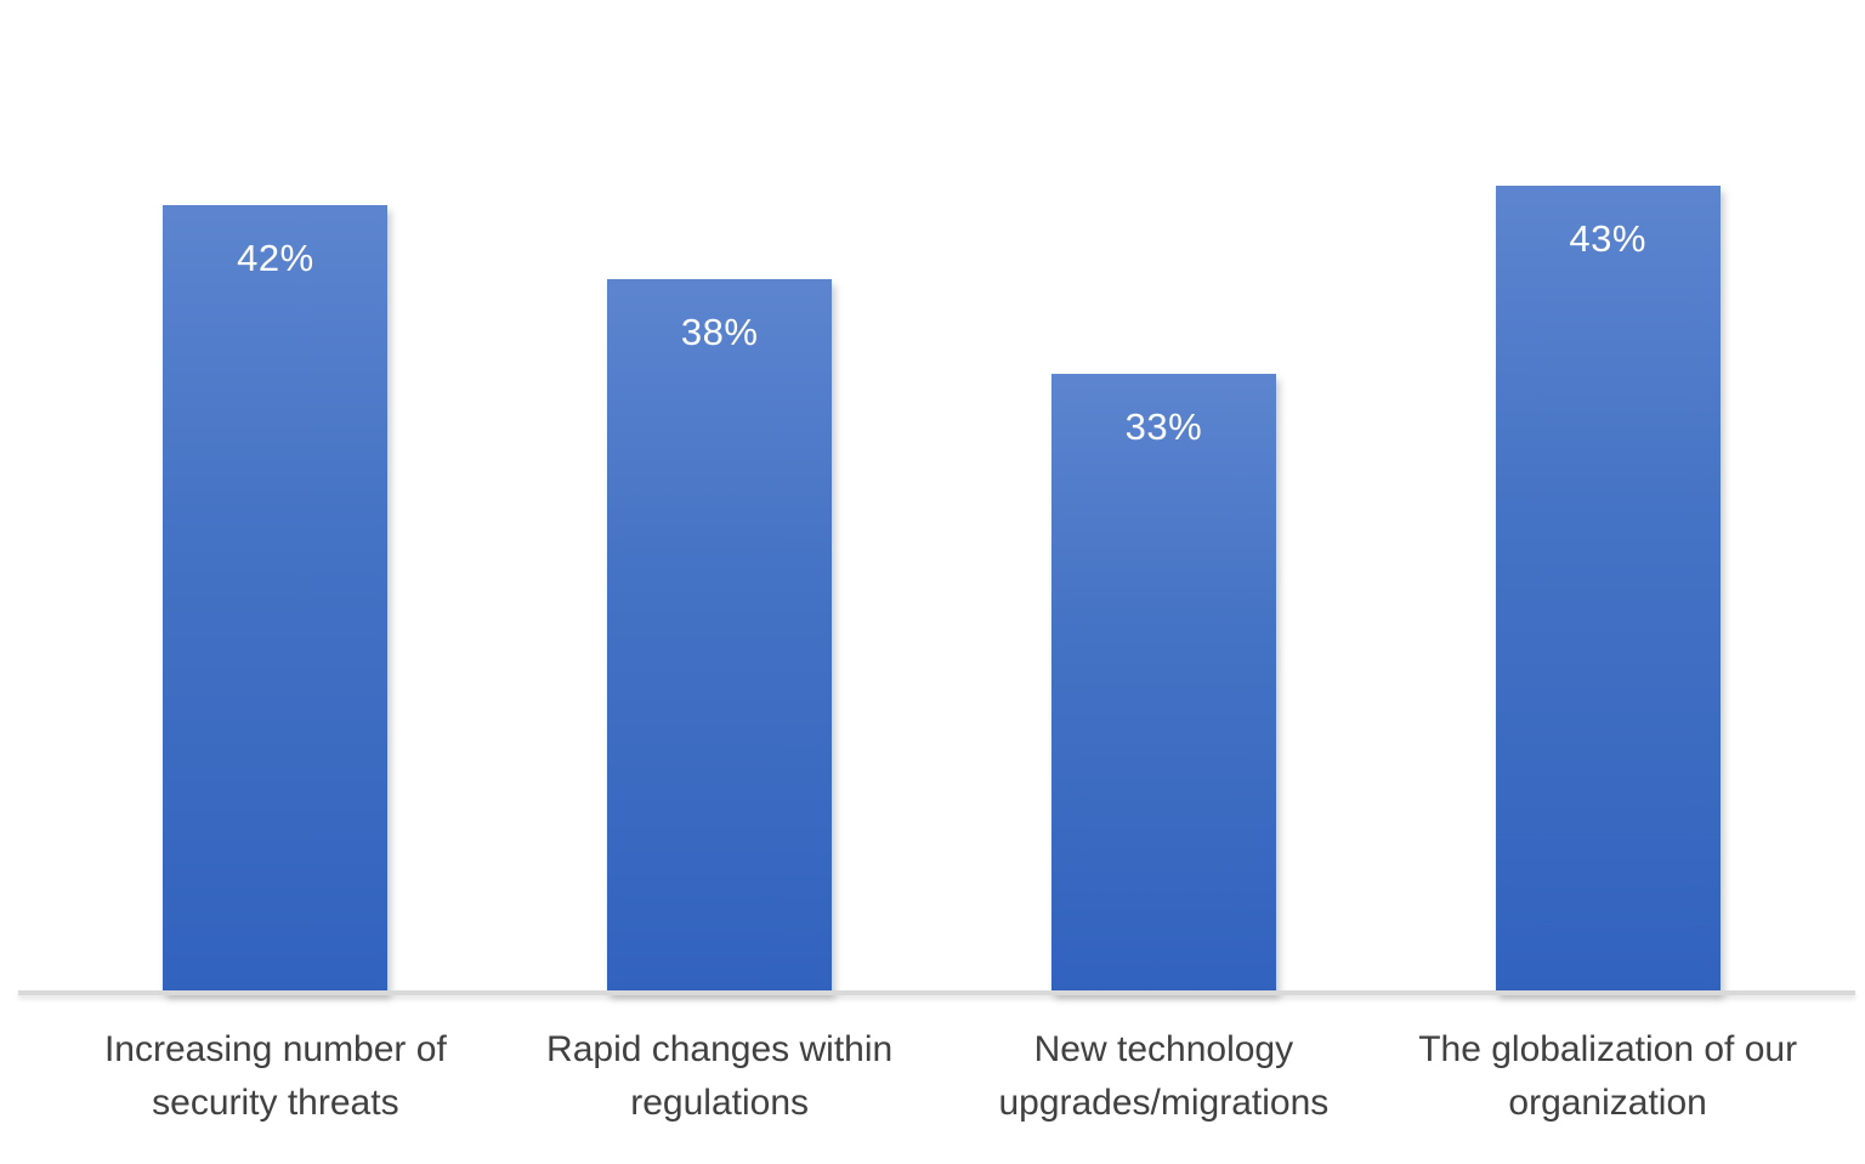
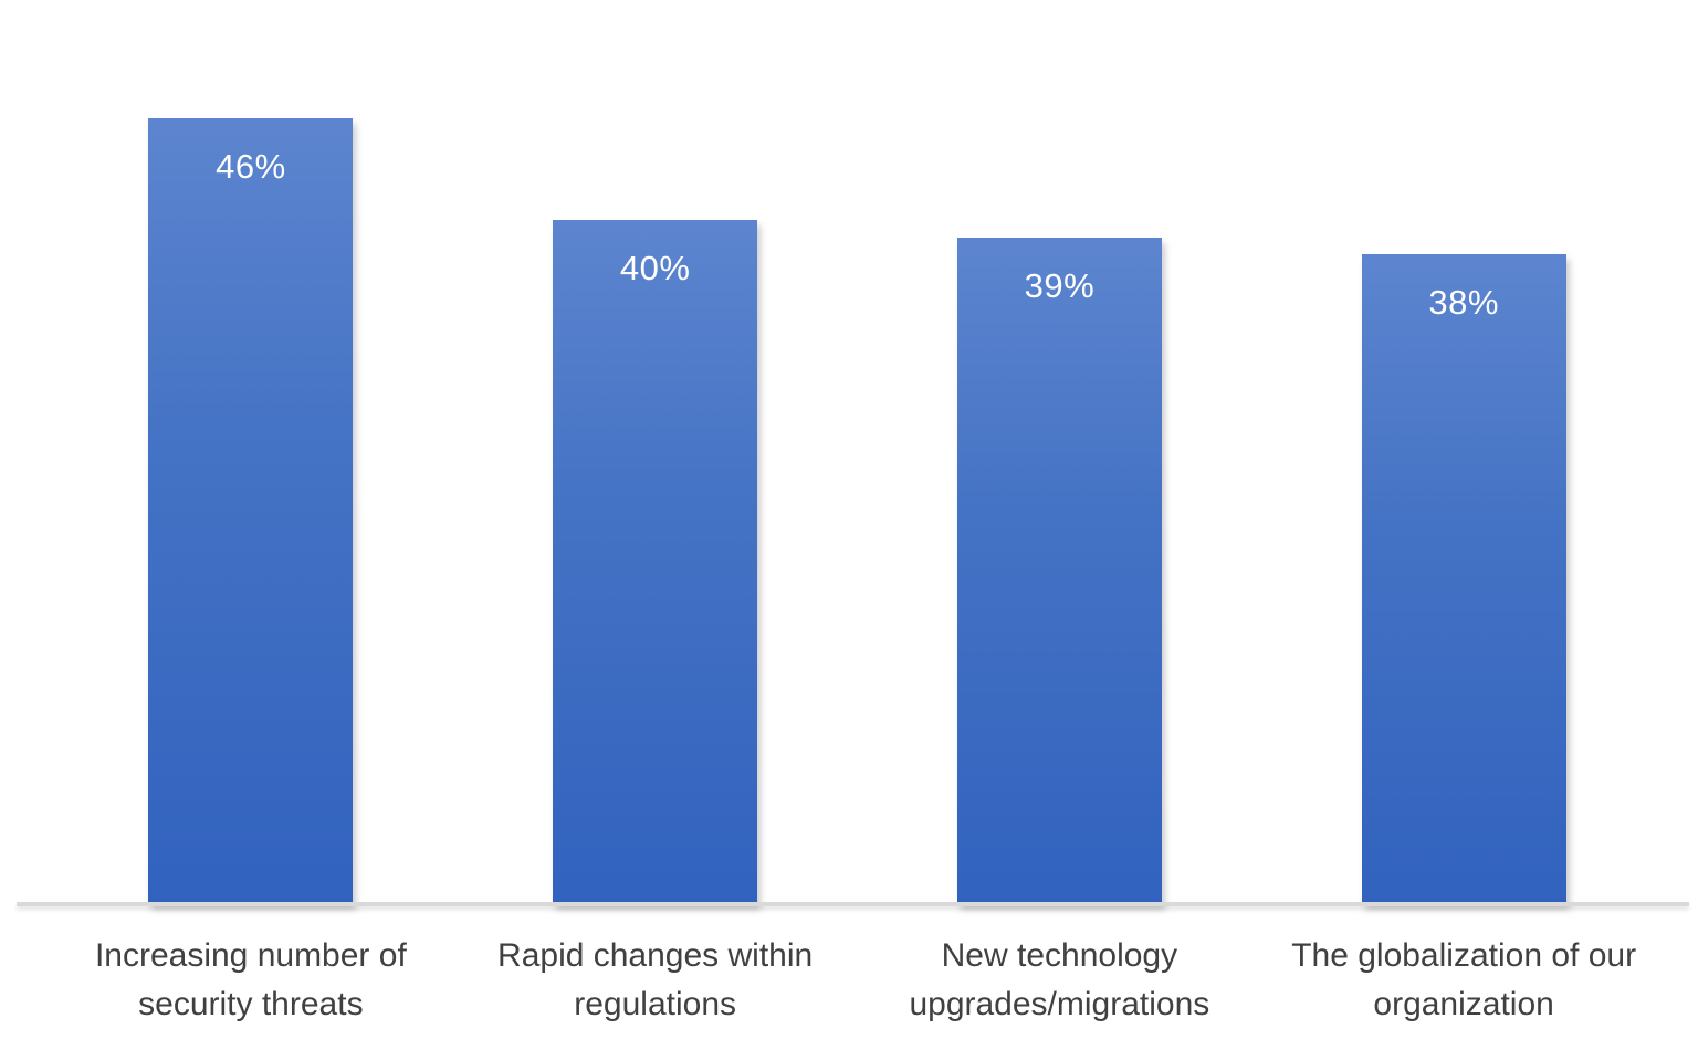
Increasing number of security threats: 42% -> 46%
Rapid changes within regulations: 38% -> 40%
New technology upgrades/migrations: 33% -> 39%
The globalization of our organization: 43% -> 38%
